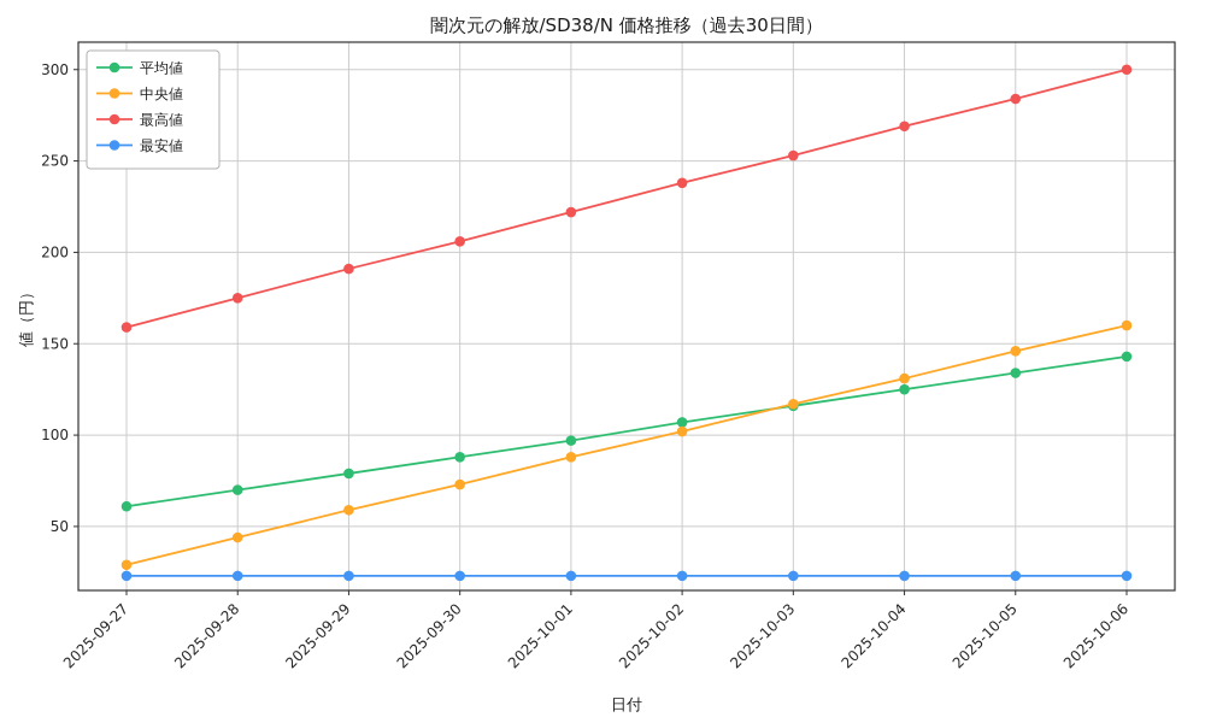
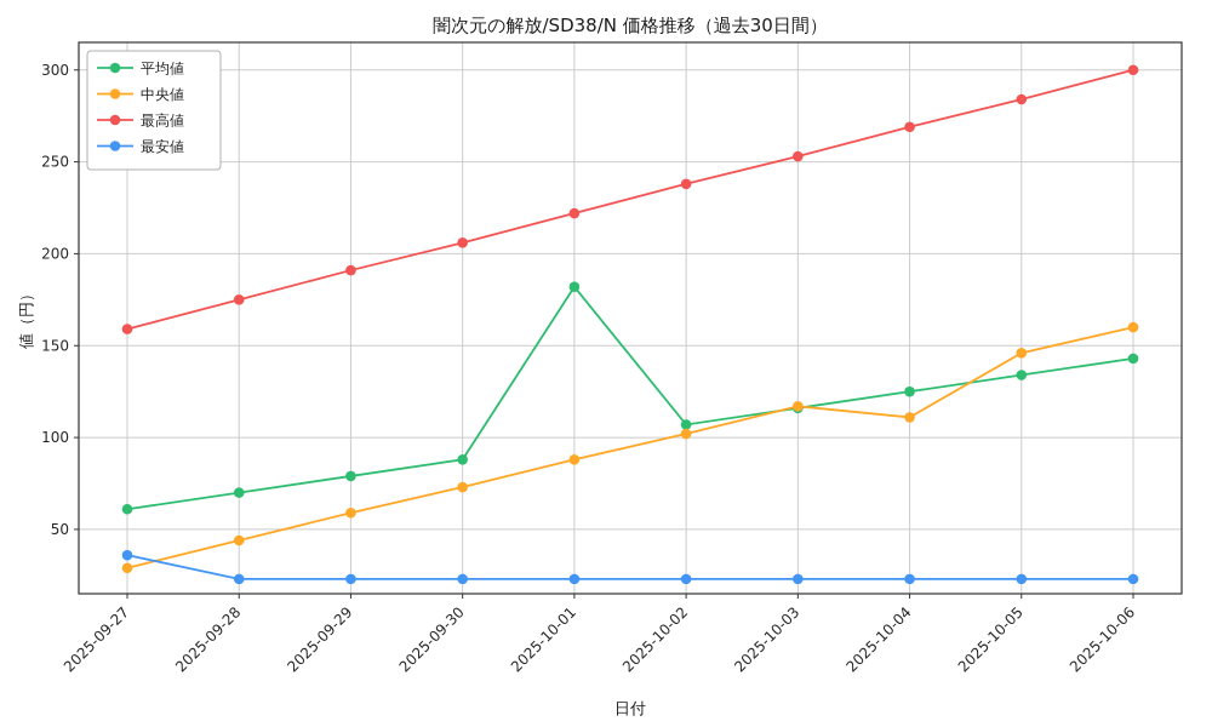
最安値/2025-09-27: 23 -> 36
平均値/2025-10-01: 97 -> 182
中央値/2025-10-04: 131 -> 111
